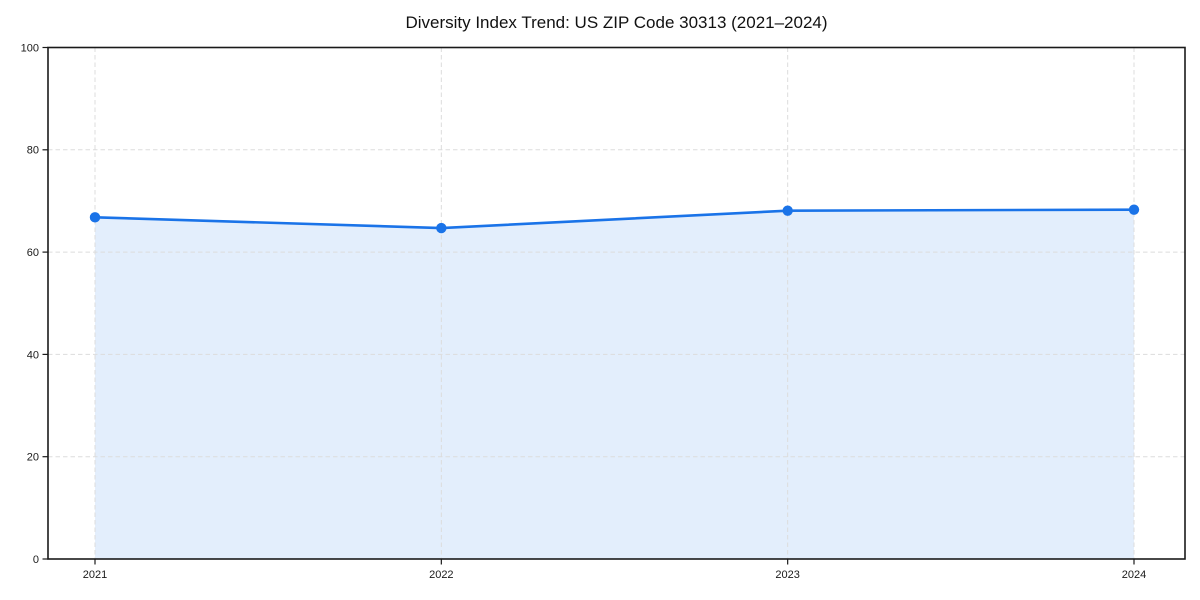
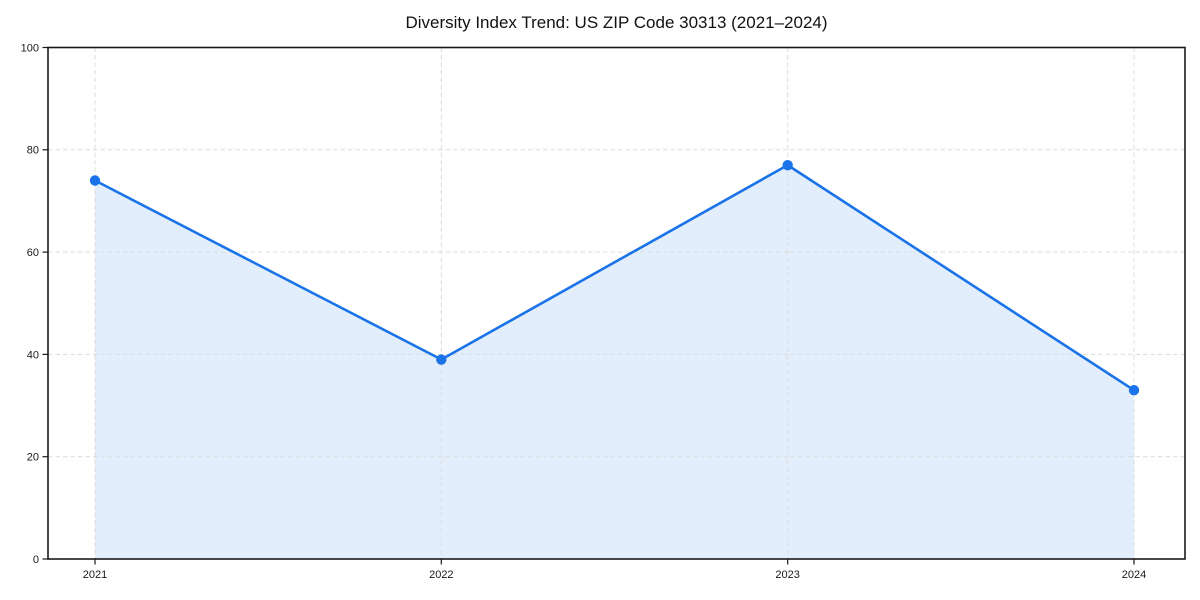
2021: 67 -> 74
2022: 65 -> 39
2023: 68 -> 77
2024: 68 -> 33
